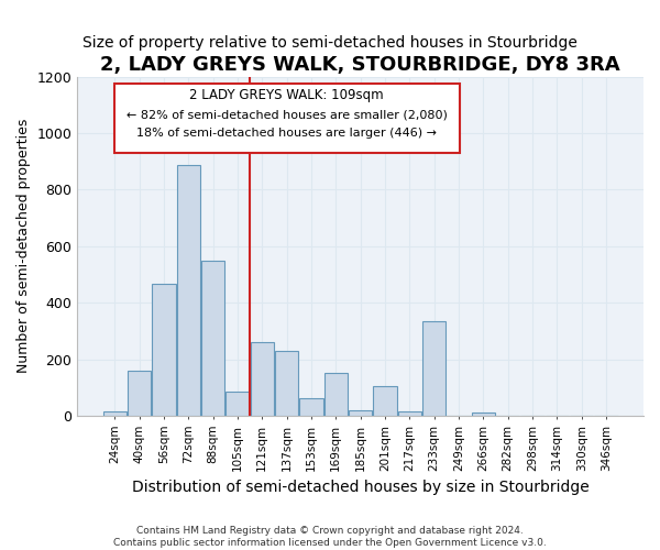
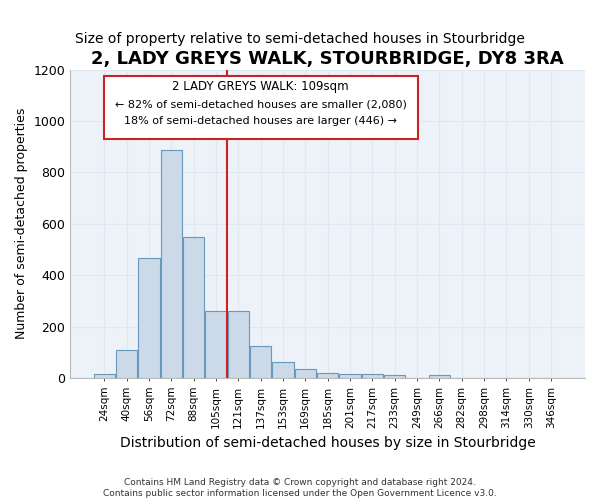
40sqm: 160 -> 110
105sqm: 85 -> 260
137sqm: 230 -> 125
169sqm: 150 -> 35
201sqm: 105 -> 15
233sqm: 335 -> 10
